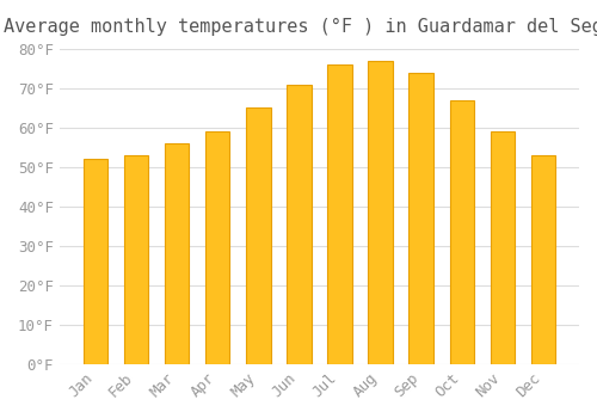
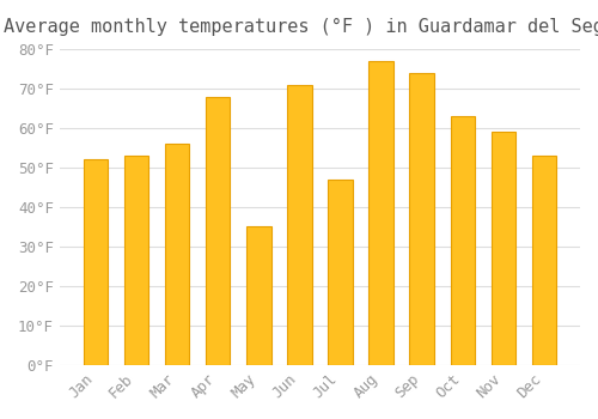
Apr: 59°F -> 68°F
May: 65°F -> 35°F
Jul: 76°F -> 47°F
Oct: 67°F -> 63°F
